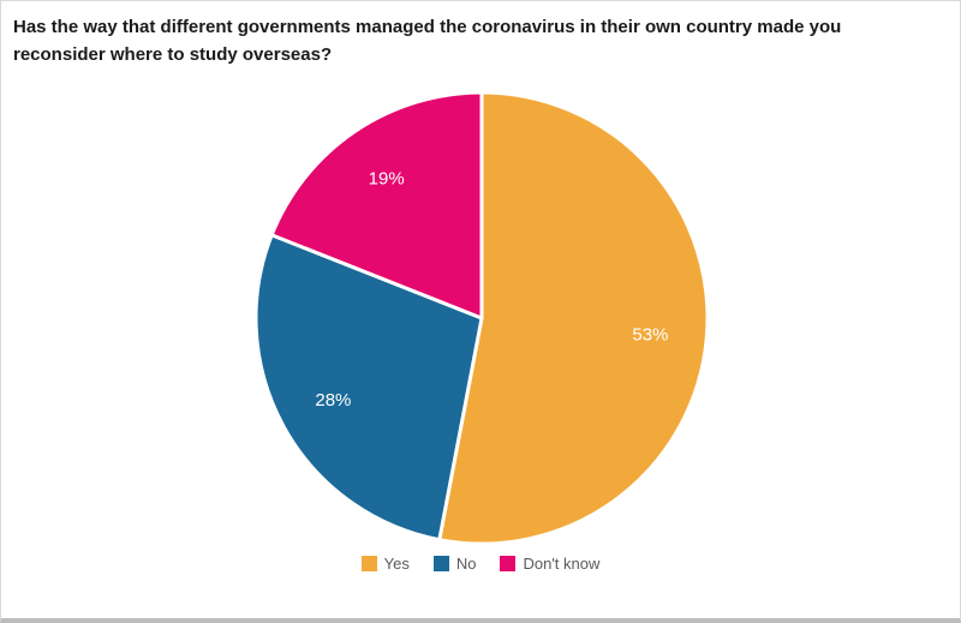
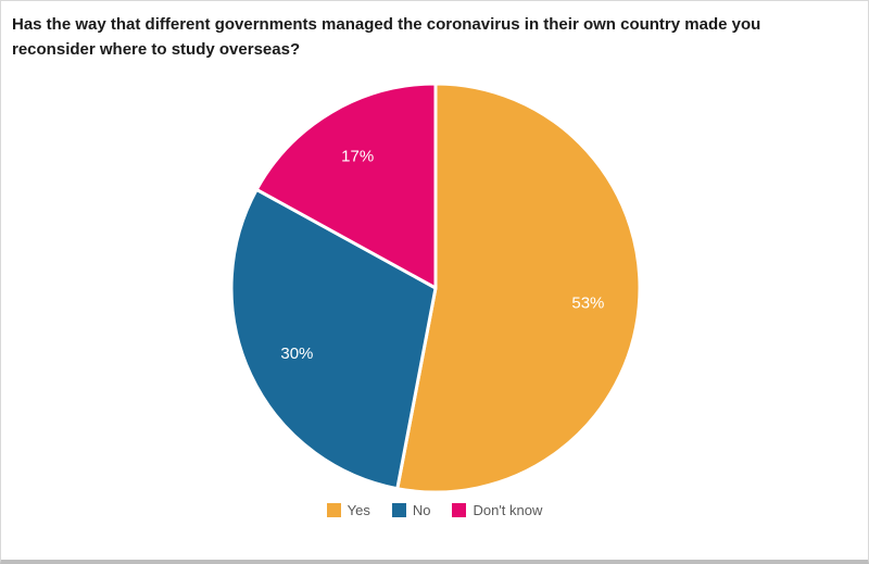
No: 28% -> 30%
Don't know: 19% -> 17%
